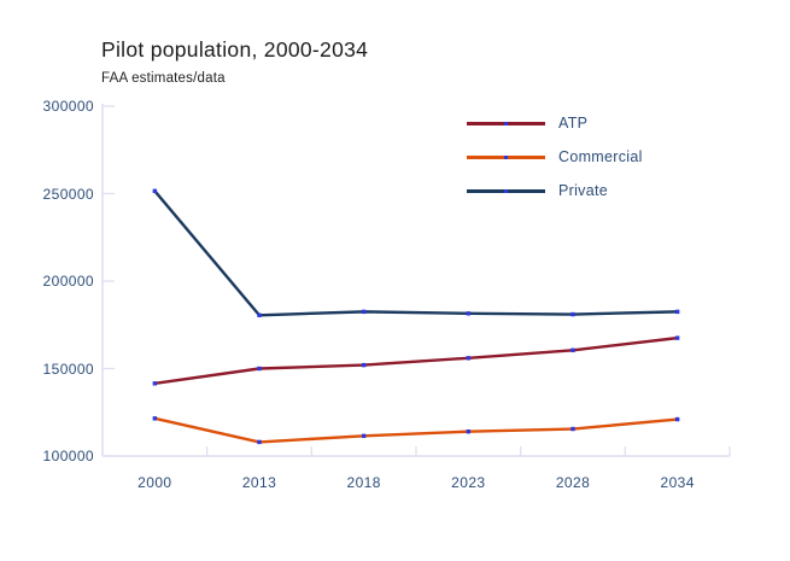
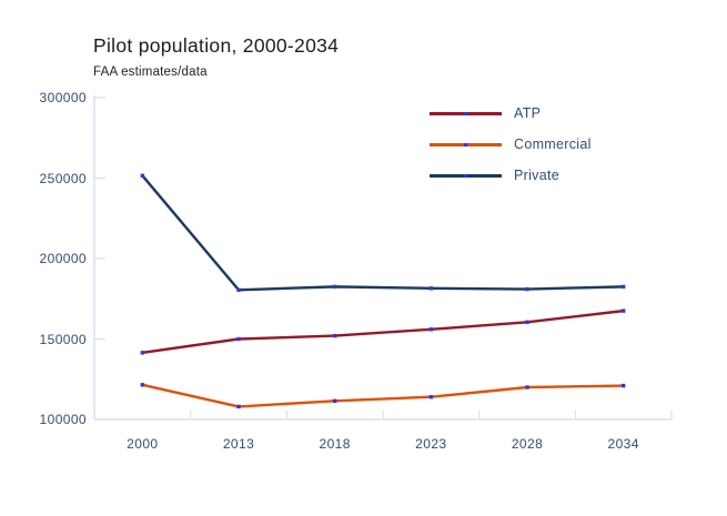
Commercial/2028: 116000 -> 120000
